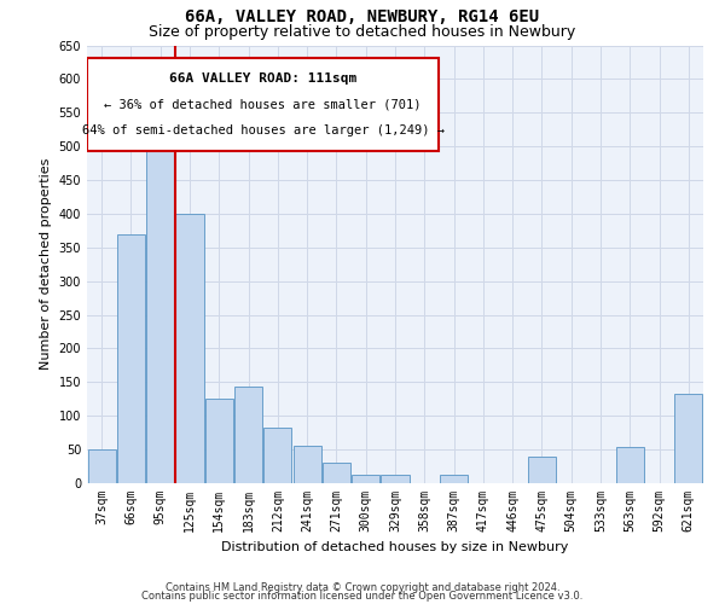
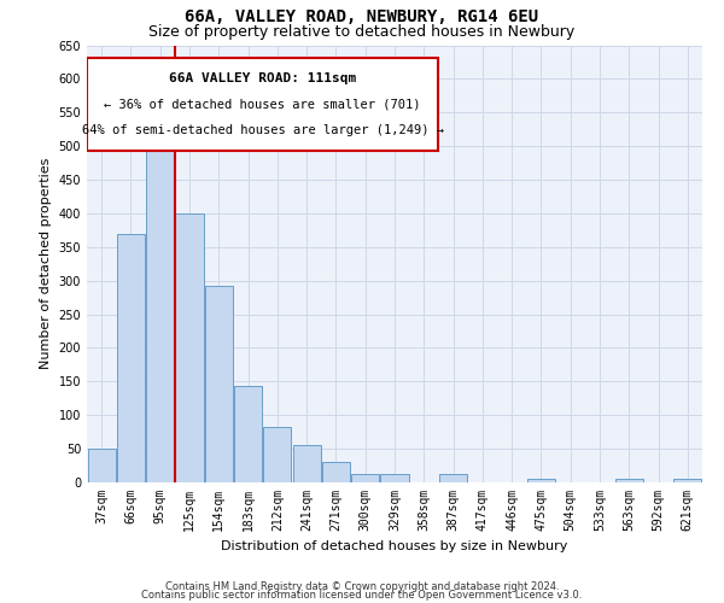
154sqm: 126 -> 292
475sqm: 40 -> 5
563sqm: 54 -> 5
621sqm: 132 -> 5
